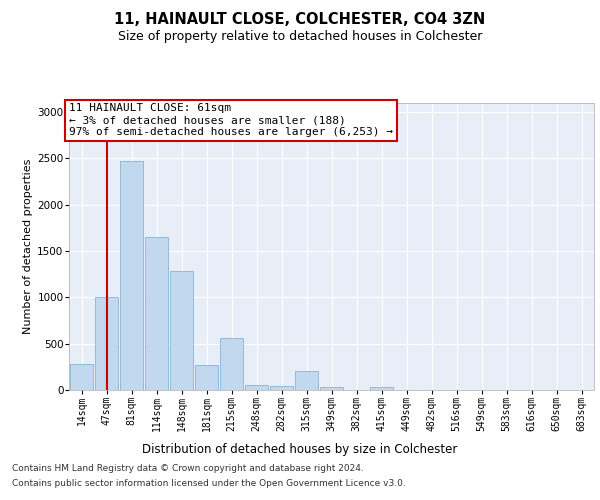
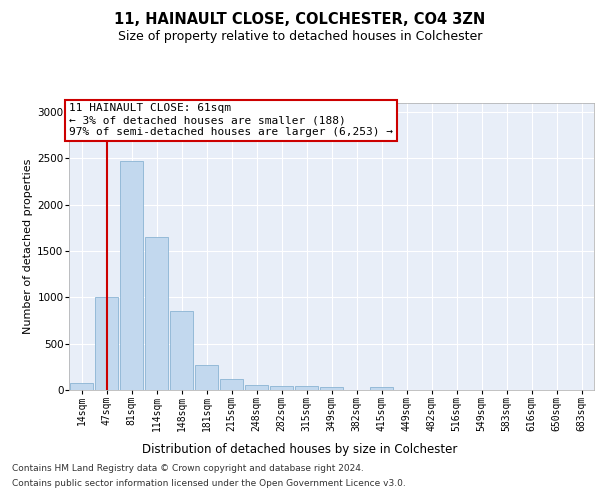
14sqm: 280 -> 80
148sqm: 1280 -> 850
215sqm: 560 -> 120
315sqm: 200 -> 40
